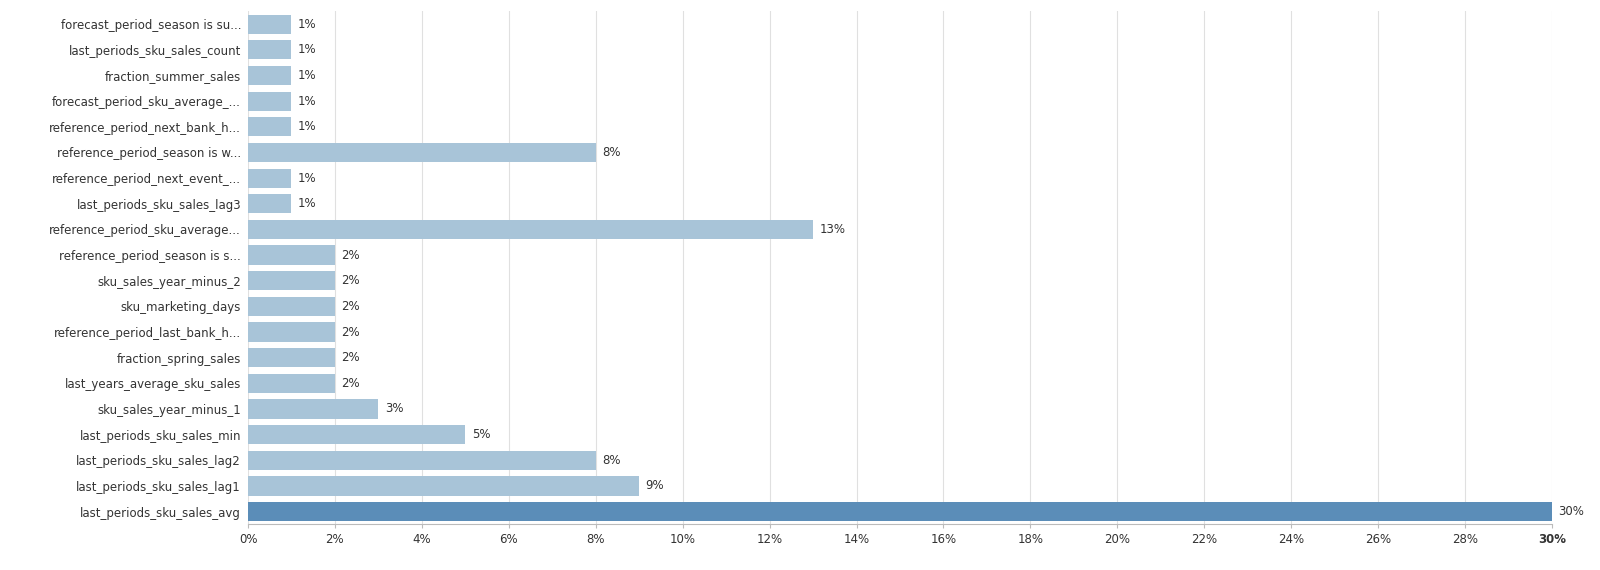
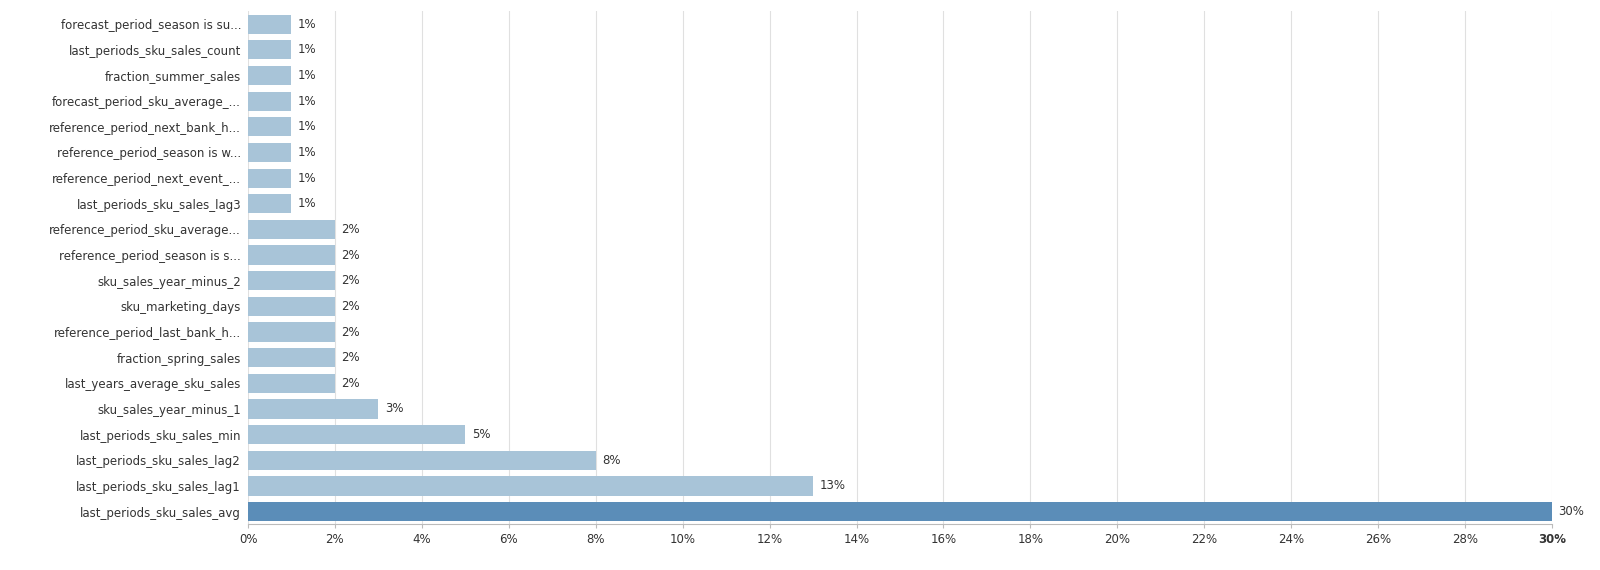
reference_period_season is w...: 8% -> 1%
reference_period_sku_average...: 13% -> 2%
last_periods_sku_sales_lag1: 9% -> 13%
